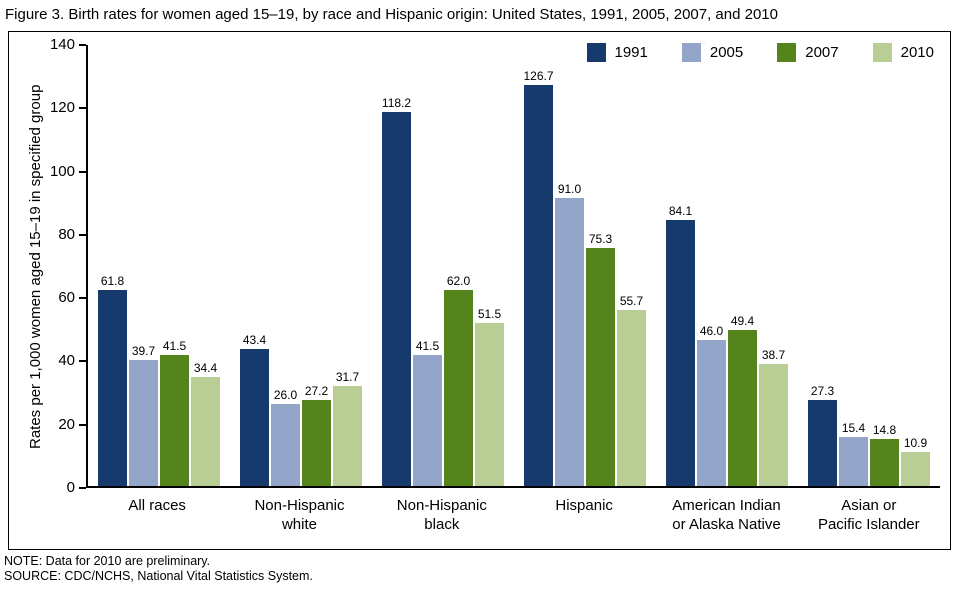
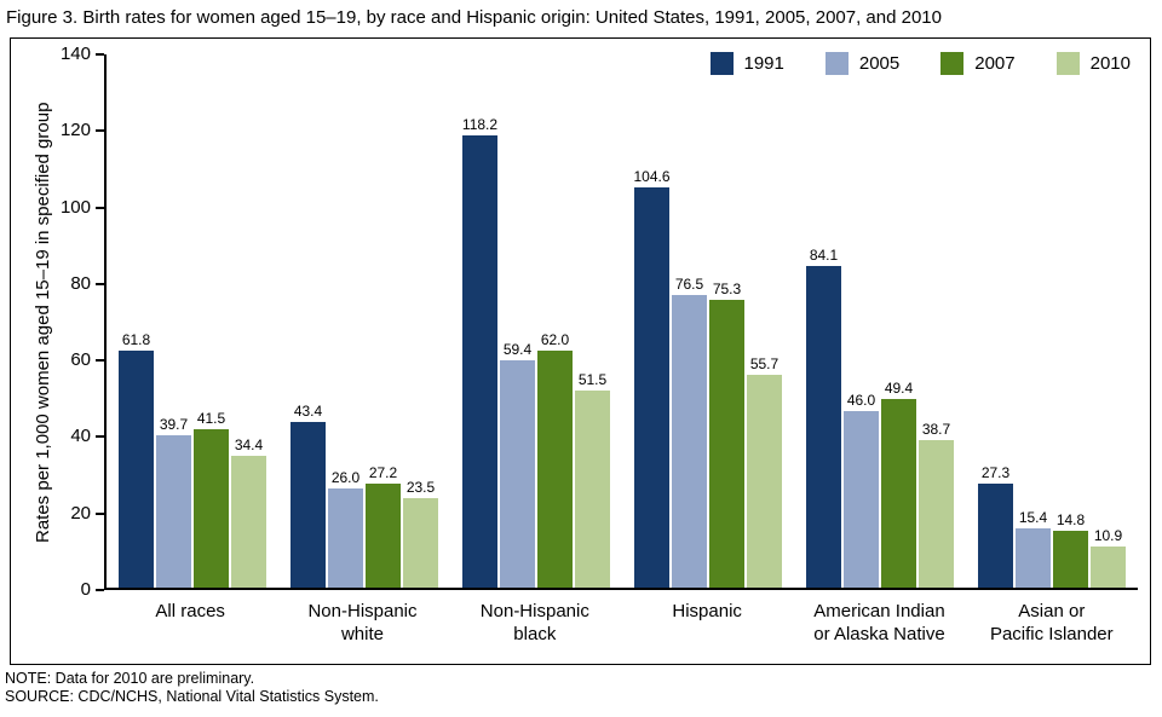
2010/Non-Hispanic white: 31.7 -> 23.5
2005/Non-Hispanic black: 41.5 -> 59.4
1991/Hispanic: 126.7 -> 104.6
2005/Hispanic: 91.0 -> 76.5
